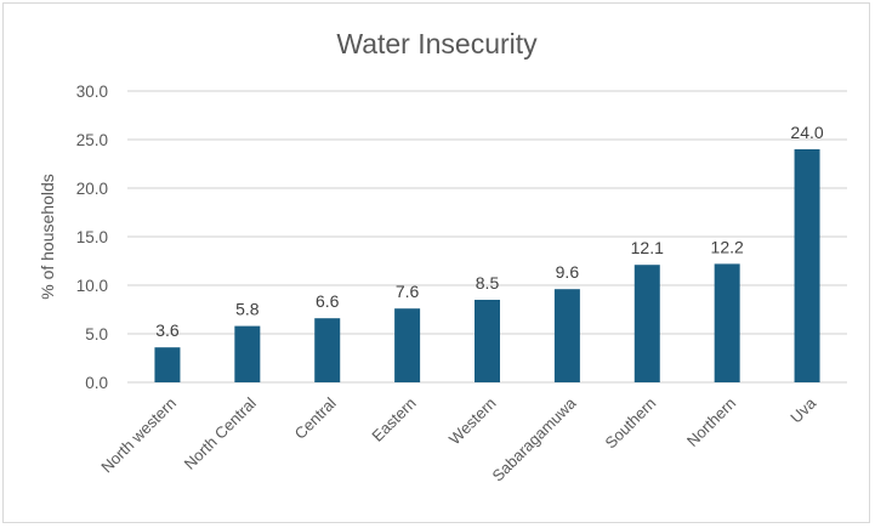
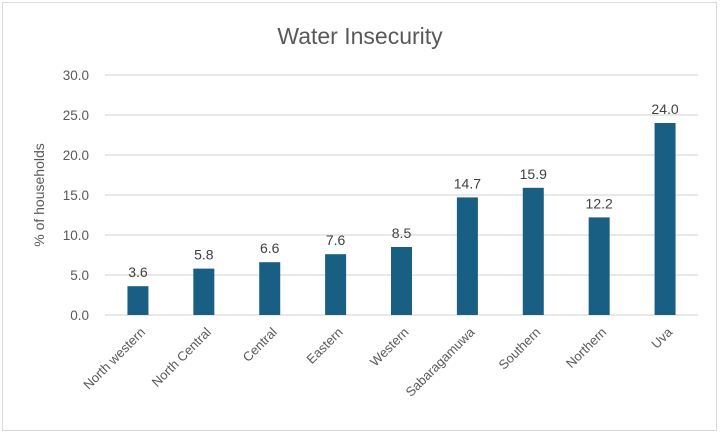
Sabaragamuwa: 9.6 -> 14.7
Southern: 12.1 -> 15.9
